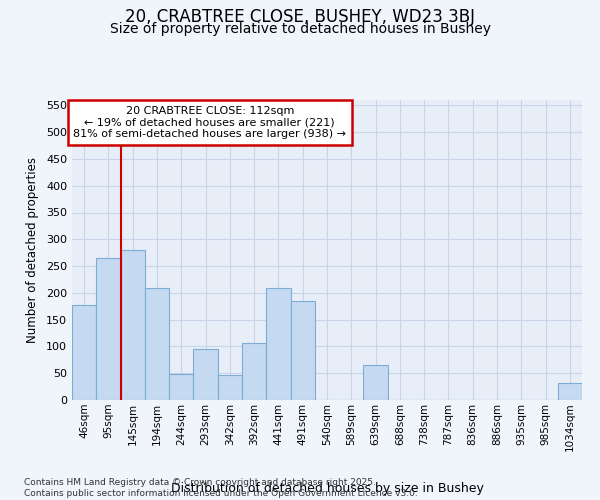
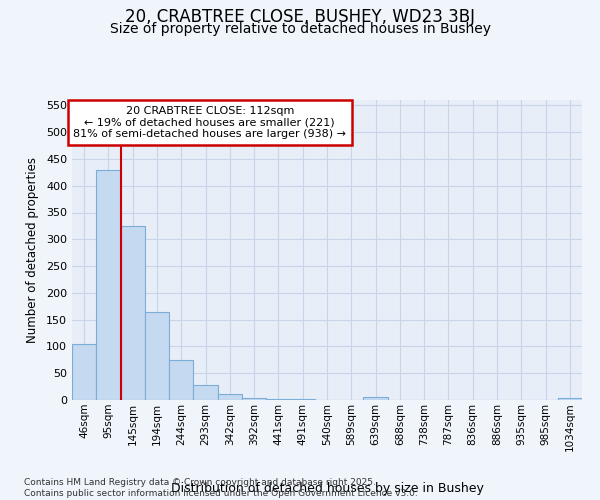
46sqm: 178 -> 105
95sqm: 266 -> 430
145sqm: 280 -> 325
194sqm: 210 -> 165
244sqm: 48 -> 75
293sqm: 96 -> 28
342sqm: 46 -> 11
392sqm: 106 -> 4
441sqm: 210 -> 2
491sqm: 184 -> 1
639sqm: 66 -> 5
1034sqm: 32 -> 3
